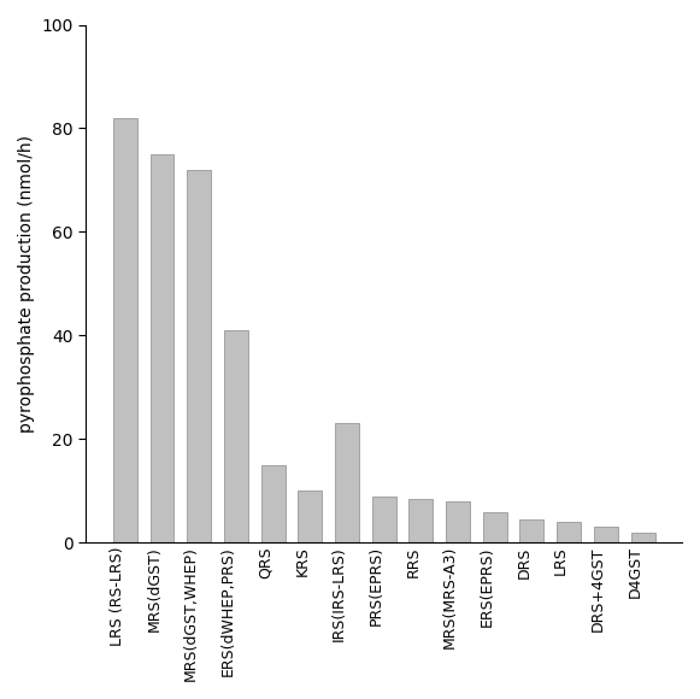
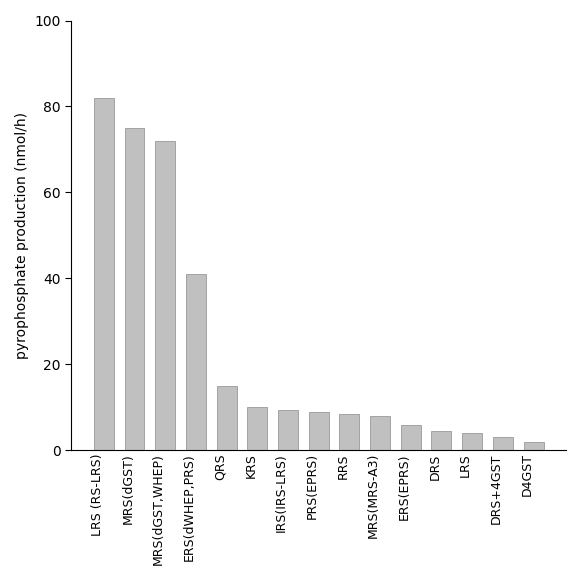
IRS(IRS-LRS): 23.0 -> 9.5
